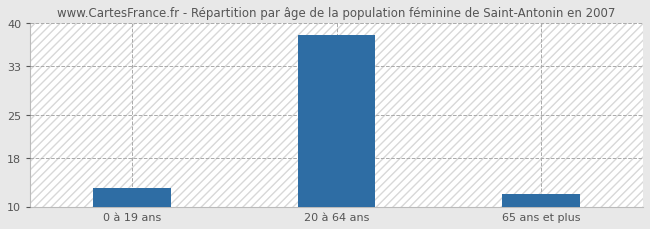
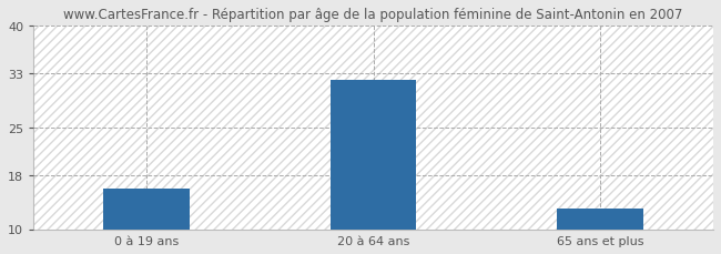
0 à 19 ans: 13 -> 16
20 à 64 ans: 38 -> 32
65 ans et plus: 12 -> 13
